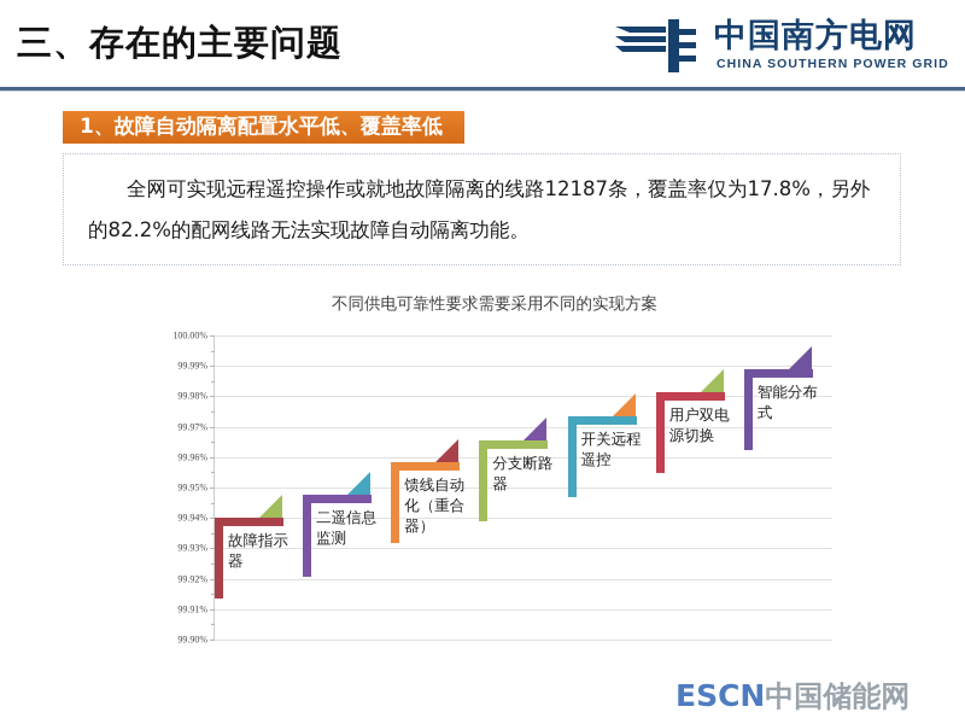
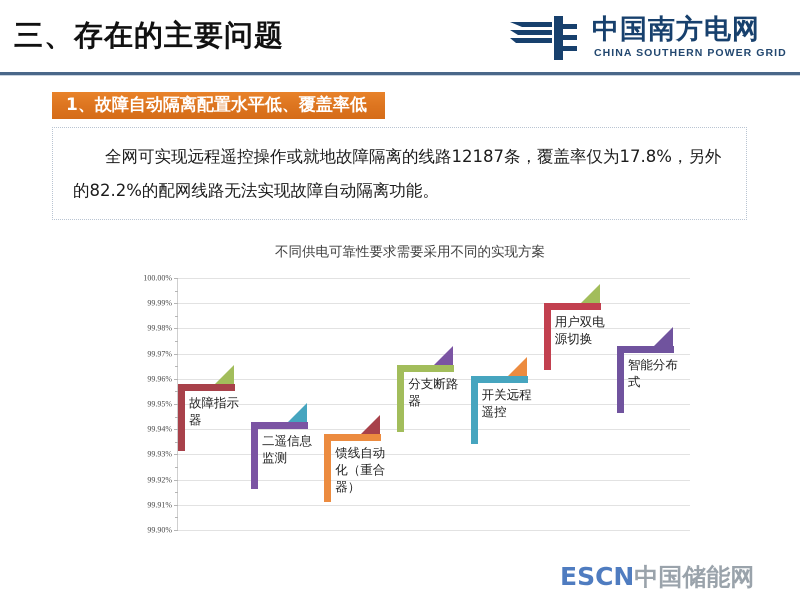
故障指示器: 99.940% -> 99.958%
二遥信息监测: 99.948% -> 99.943%
馈线自动化（重合器）: 99.959% -> 99.938%
开关远程遥控: 99.974% -> 99.961%
用户双电源切换: 99.981% -> 99.990%
智能分布式: 99.989% -> 99.973%
